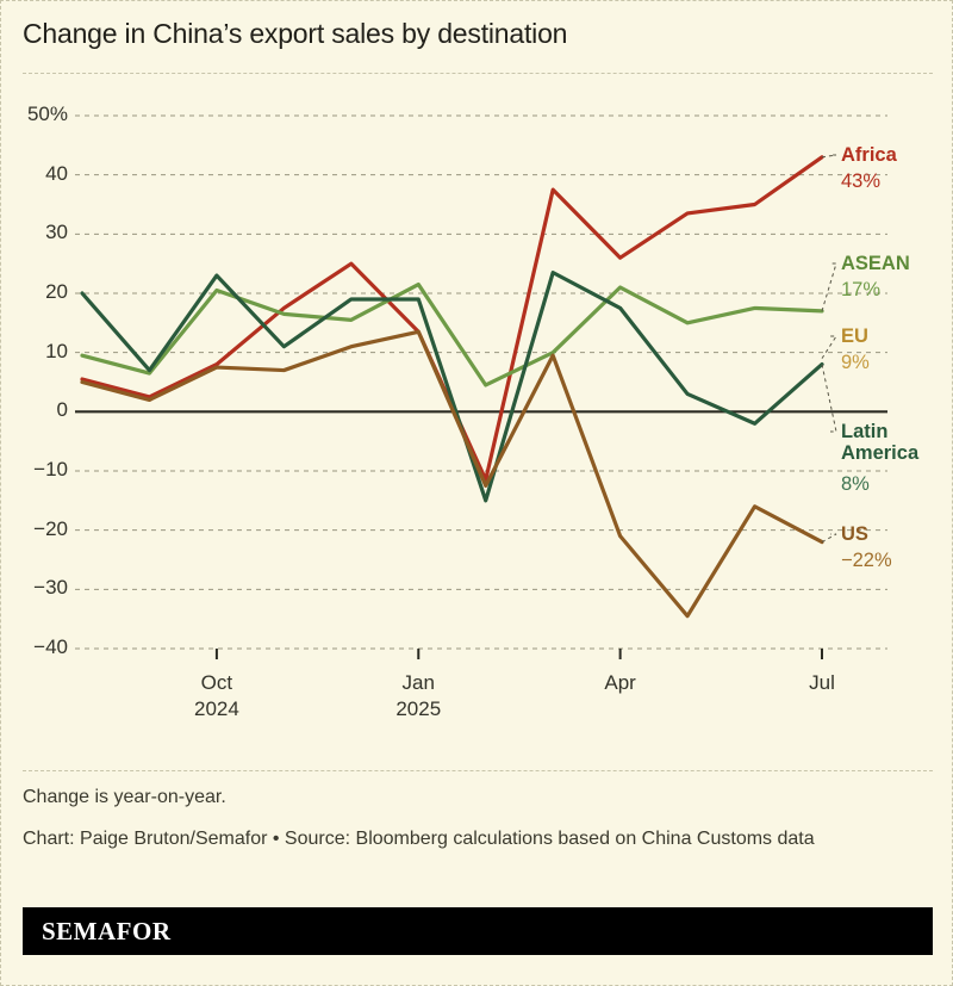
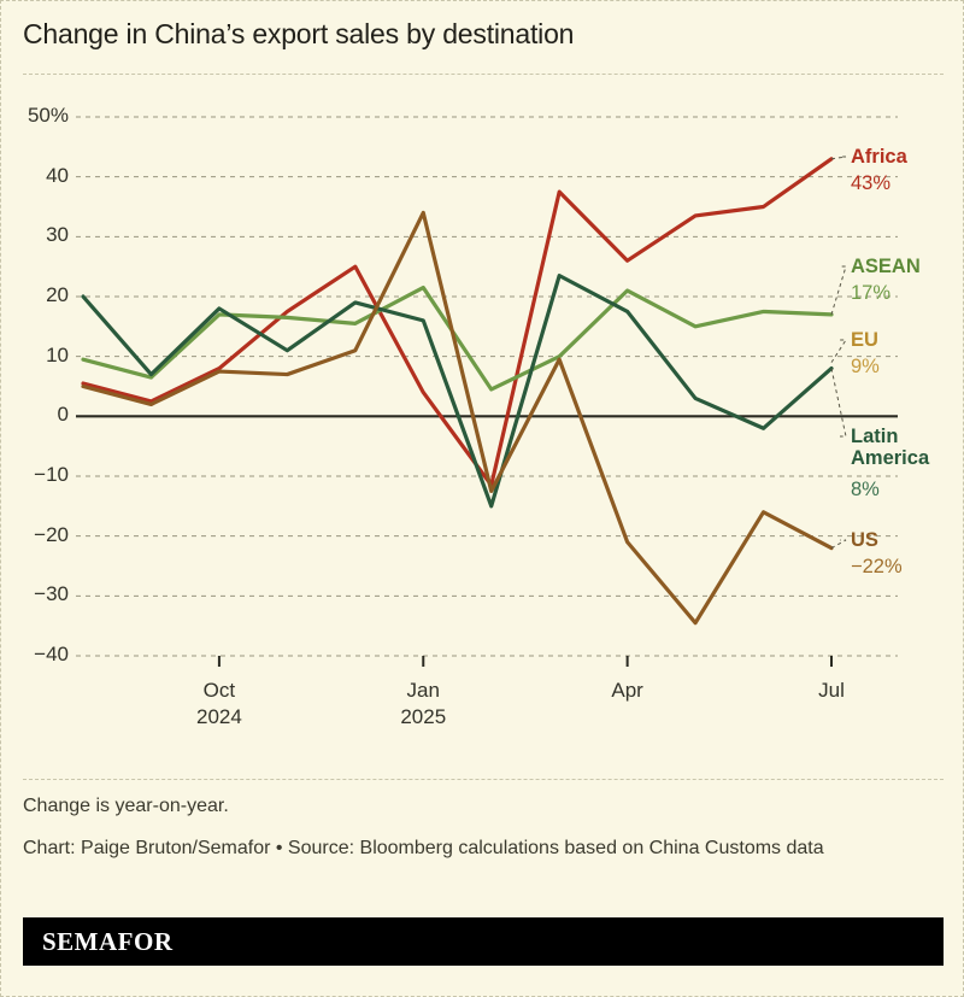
ASEAN/Oct 2024: 20% -> 17%
EU/Oct 2024: 12% -> 29%
Latin America/Oct 2024: 23% -> 18%
Africa/Jan 2025: 14% -> 4%
Latin America/Jan 2025: 19% -> 16%
US/Jan 2025: 14% -> 34%
